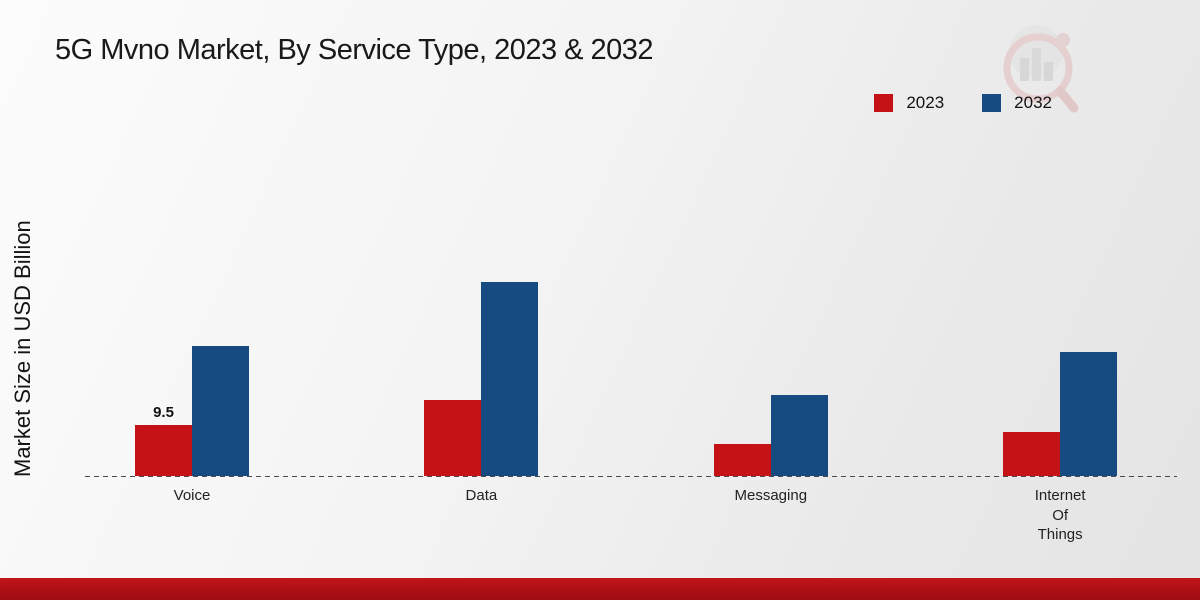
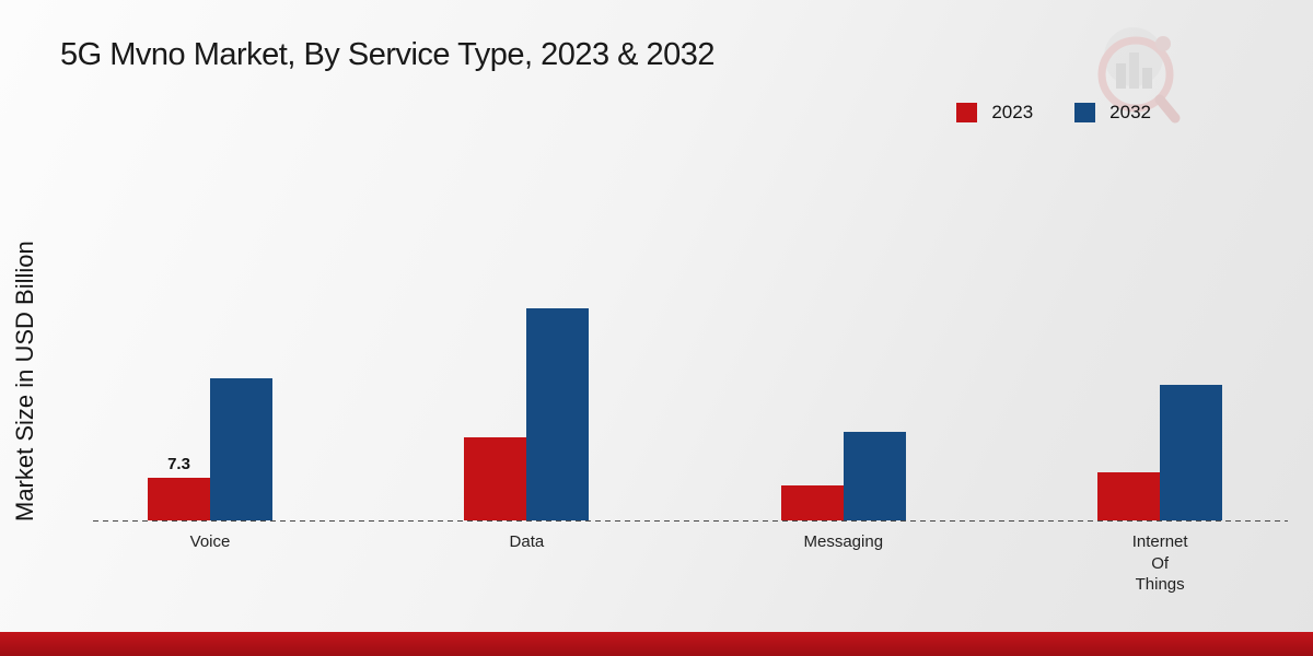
2023/Voice: 9.5 -> 7.3
